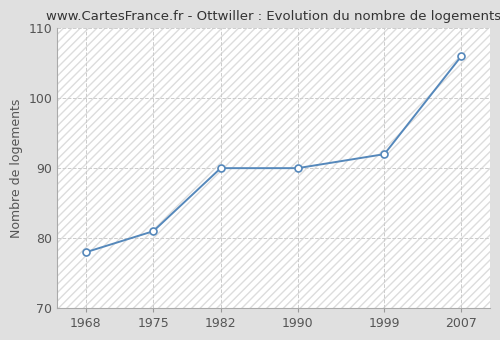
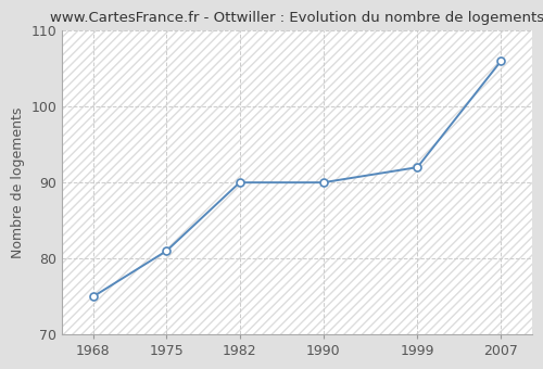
1968: 78 -> 75
